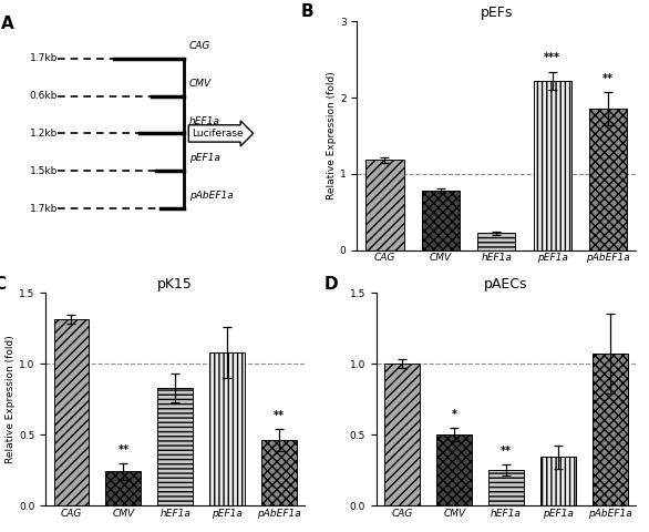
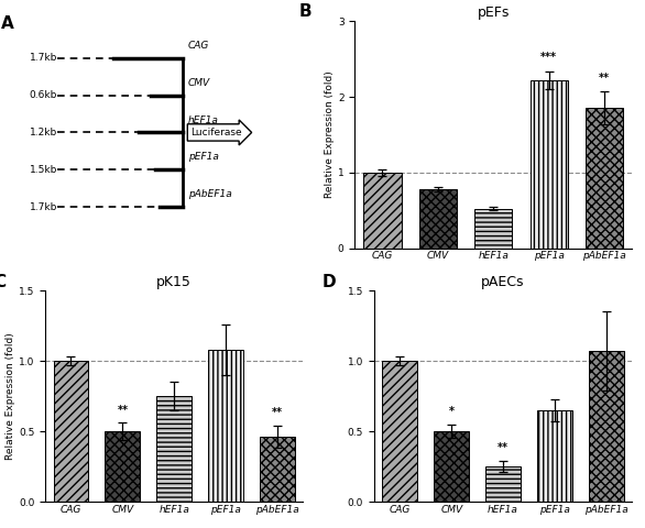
pEFs/CAG: 1.18 -> 1.00
pEFs/hEF1a: 0.22 -> 0.52
pK15/CAG: 1.31 -> 1.00
pK15/CMV: 0.24 -> 0.50
pK15/hEF1a: 0.83 -> 0.75
pAECs/pEF1a: 0.34 -> 0.65
